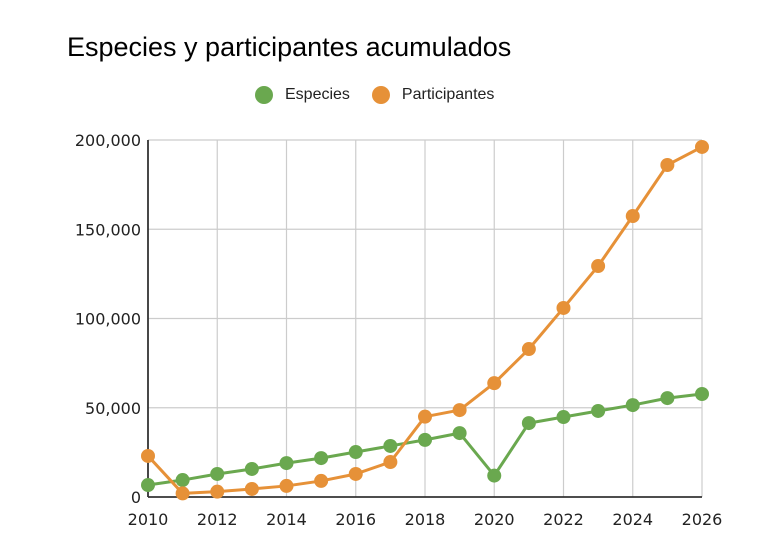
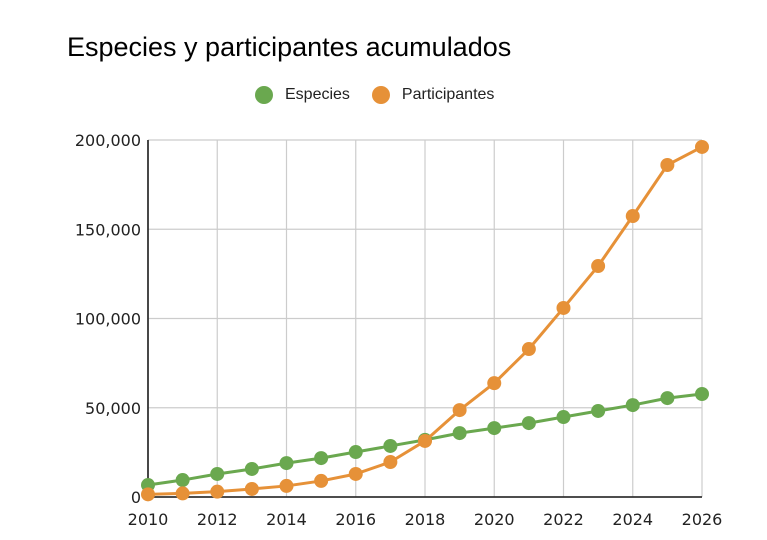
Participantes/2010: 23000 -> 2000
Participantes/2018: 45000 -> 31000
Especies/2020: 12000 -> 39000
